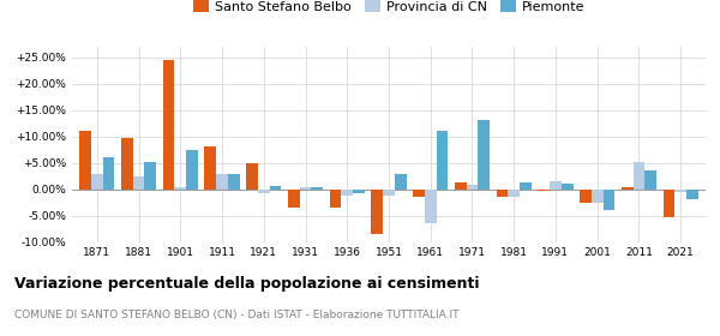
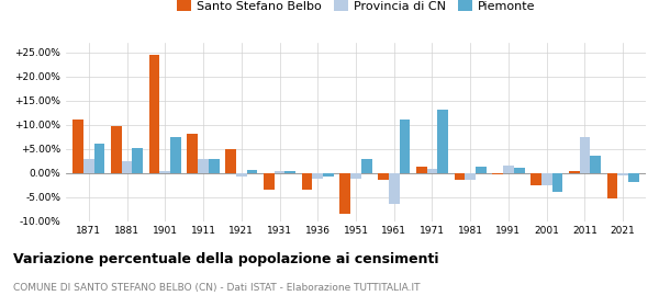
Provincia di CN/2011: 5.2% -> 7.5%
